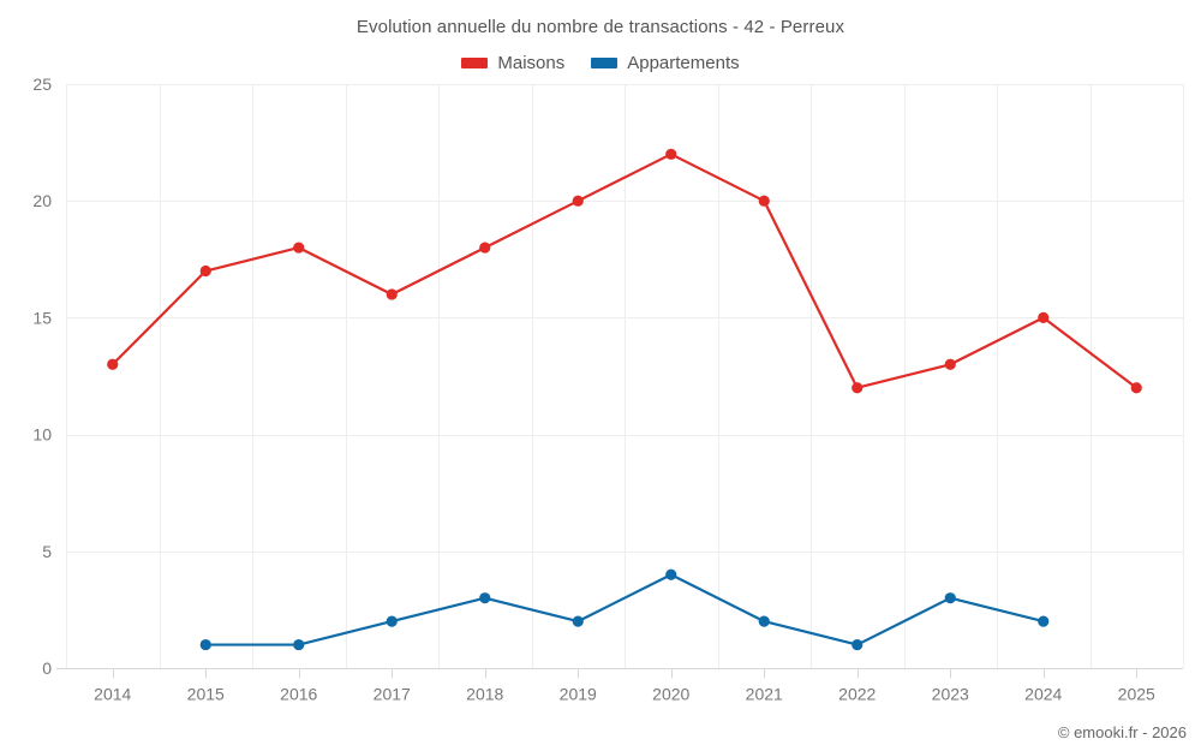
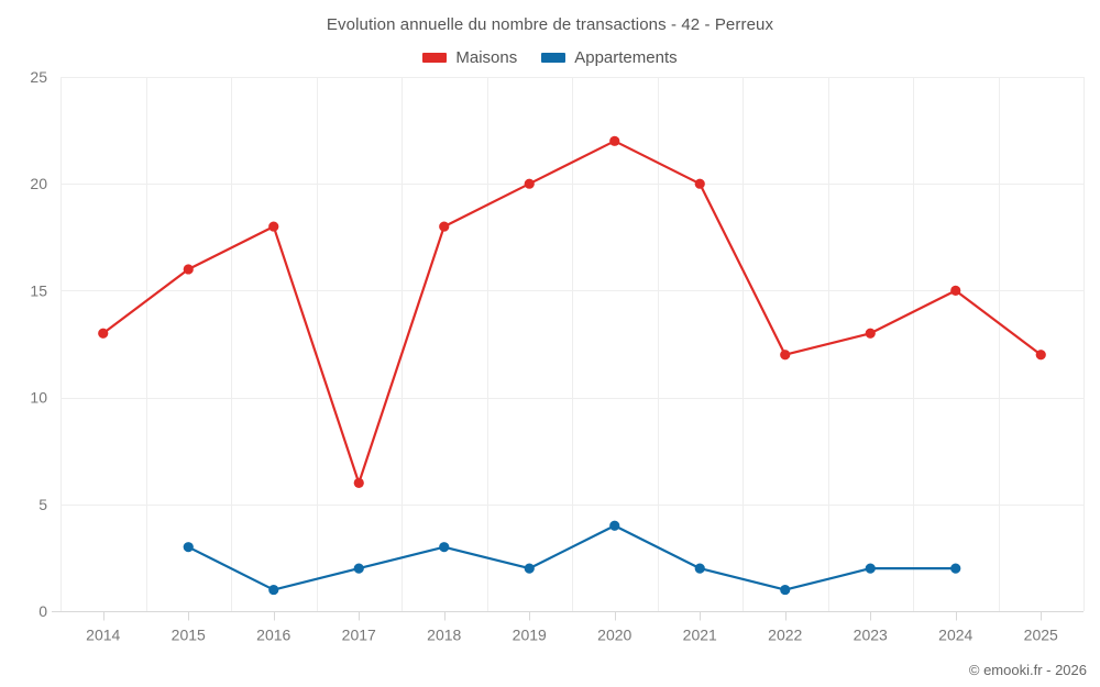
Maisons/2015: 17 -> 16
Appartements/2015: 1 -> 3
Maisons/2017: 16 -> 6
Appartements/2023: 3 -> 2
